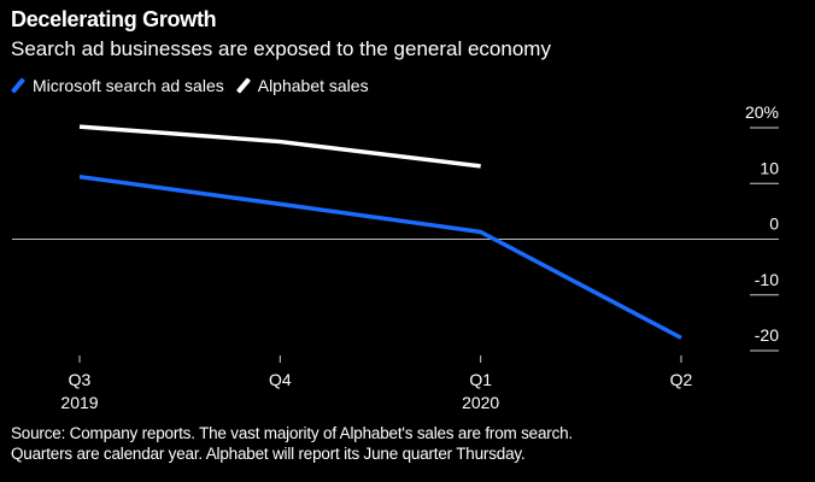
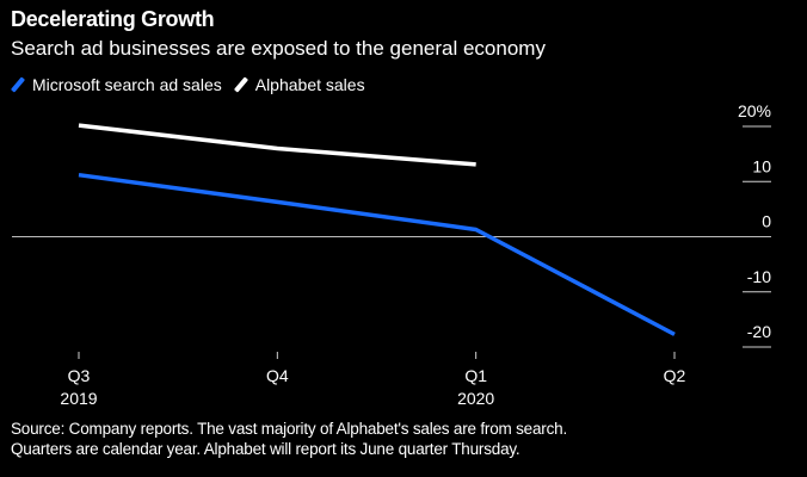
Alphabet sales/Q4: 18% -> 16%
